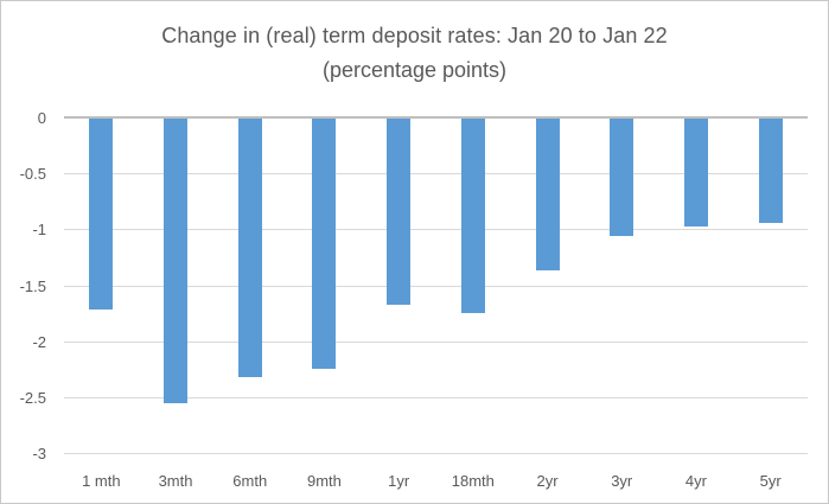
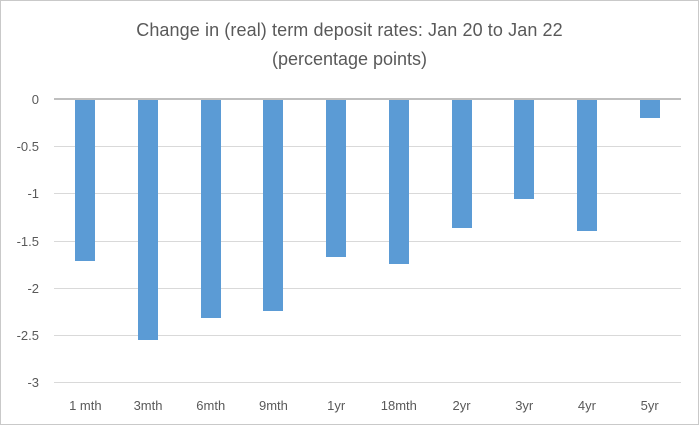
4yr: -1.0 -> -1.4
5yr: -0.9 -> -0.2
